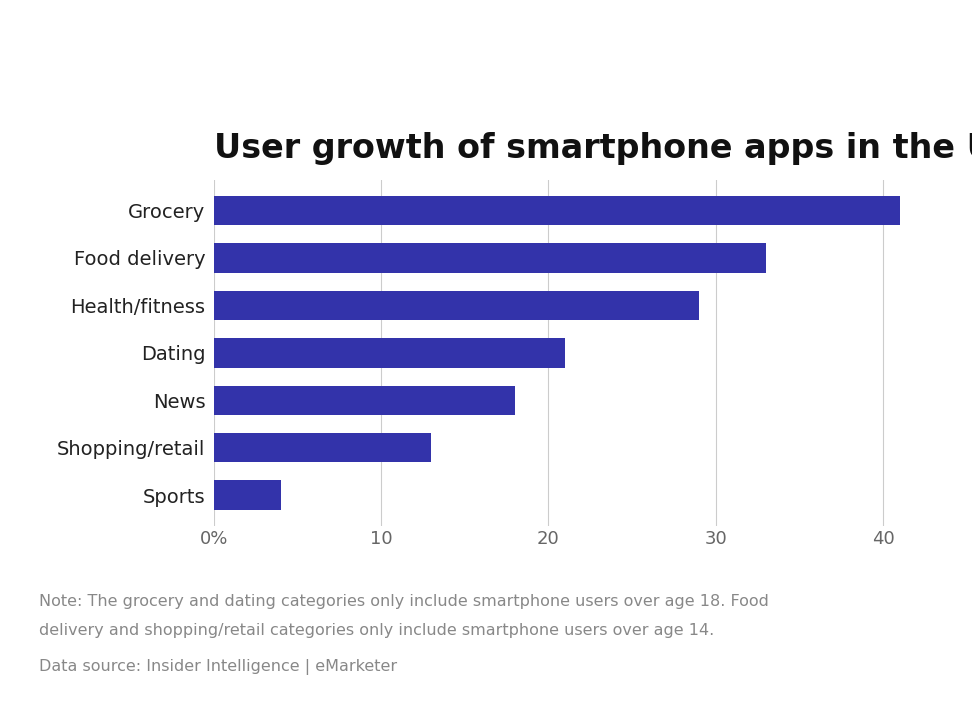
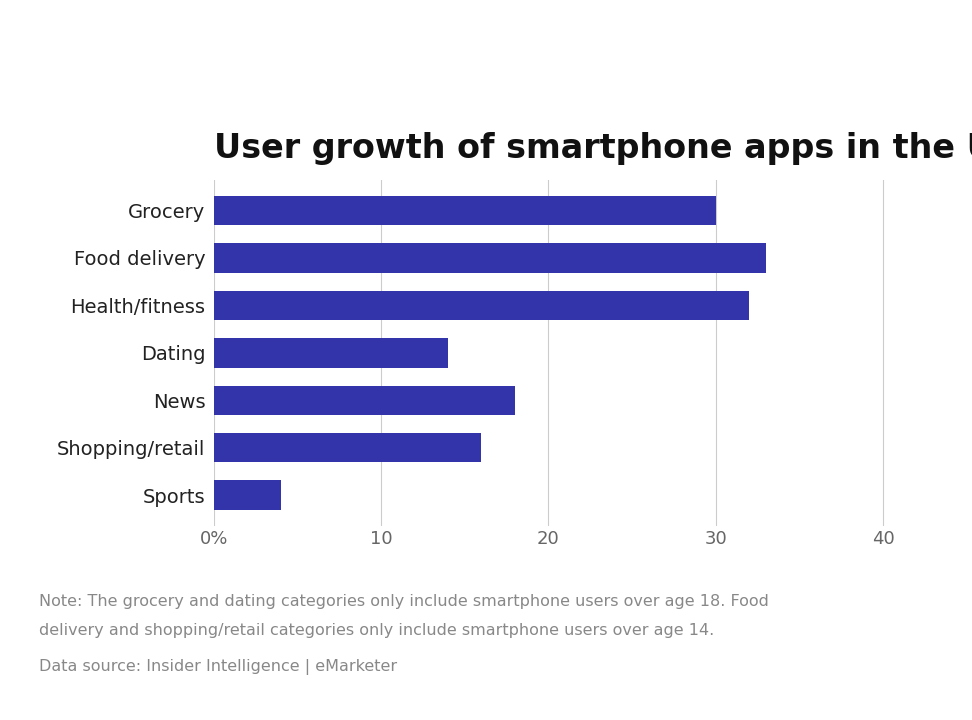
Grocery: 41 -> 30
Health/fitness: 29 -> 32
Dating: 21 -> 14
Shopping/retail: 13 -> 16
